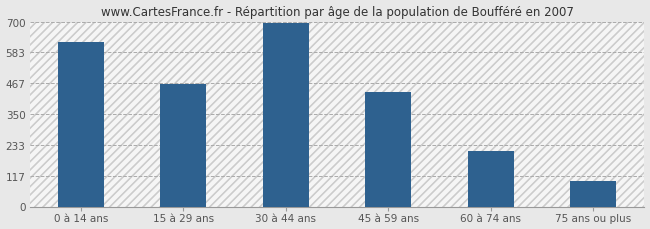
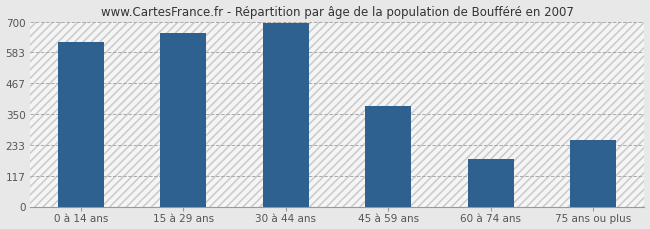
15 à 29 ans: 462 -> 655
45 à 59 ans: 435 -> 380
60 à 74 ans: 210 -> 180
75 ans ou plus: 95 -> 250
